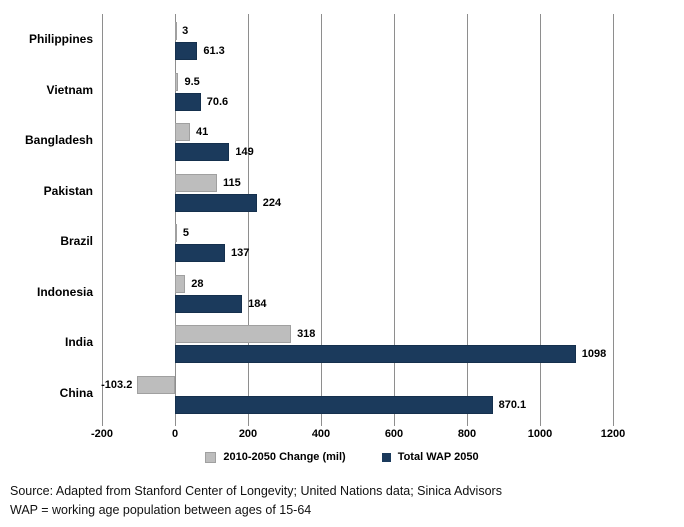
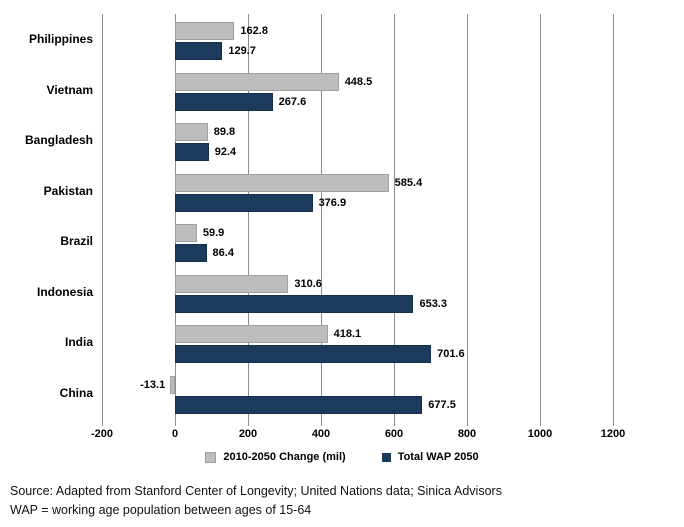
2010-2050 Change (mil)/Philippines: 3 -> 162.8
Total WAP 2050/Philippines: 61.3 -> 129.7
2010-2050 Change (mil)/Vietnam: 9.5 -> 448.5
Total WAP 2050/Vietnam: 70.6 -> 267.6
2010-2050 Change (mil)/Bangladesh: 41 -> 89.8
Total WAP 2050/Bangladesh: 149 -> 92.4
2010-2050 Change (mil)/Pakistan: 115 -> 585.4
Total WAP 2050/Pakistan: 224 -> 376.9
2010-2050 Change (mil)/Brazil: 5 -> 59.9
Total WAP 2050/Brazil: 137 -> 86.4
2010-2050 Change (mil)/Indonesia: 28 -> 310.6
Total WAP 2050/Indonesia: 184 -> 653.3
2010-2050 Change (mil)/India: 318 -> 418.1
Total WAP 2050/India: 1098 -> 701.6
2010-2050 Change (mil)/China: -103.2 -> -13.1
Total WAP 2050/China: 870.1 -> 677.5
